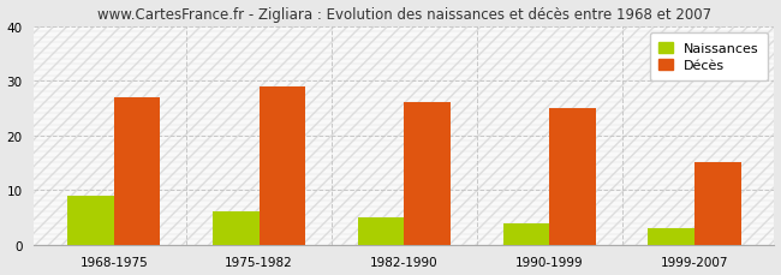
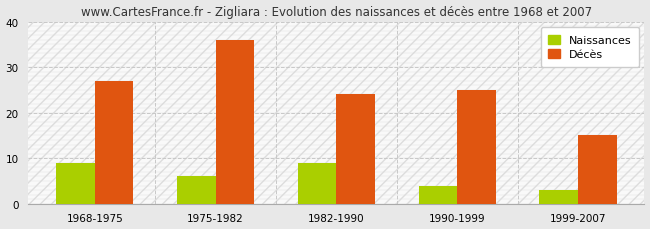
Décès/1975-1982: 29 -> 36
Naissances/1982-1990: 5 -> 9
Décès/1982-1990: 26 -> 24
